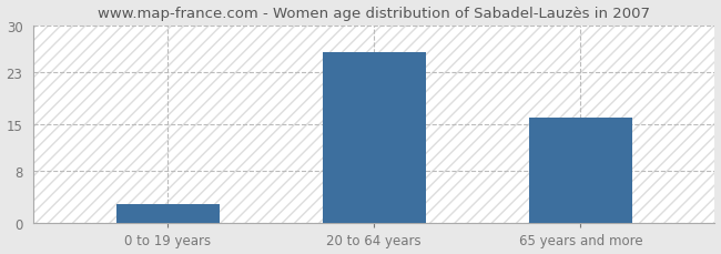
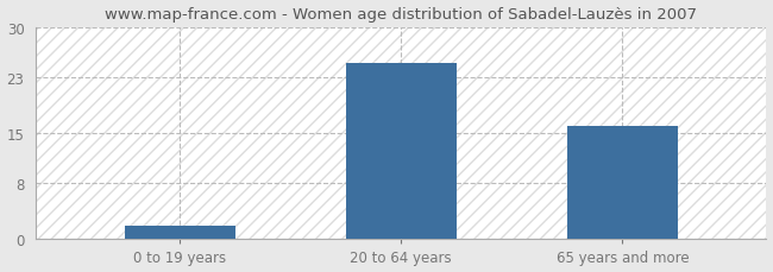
0 to 19 years: 3 -> 2
20 to 64 years: 26 -> 25
